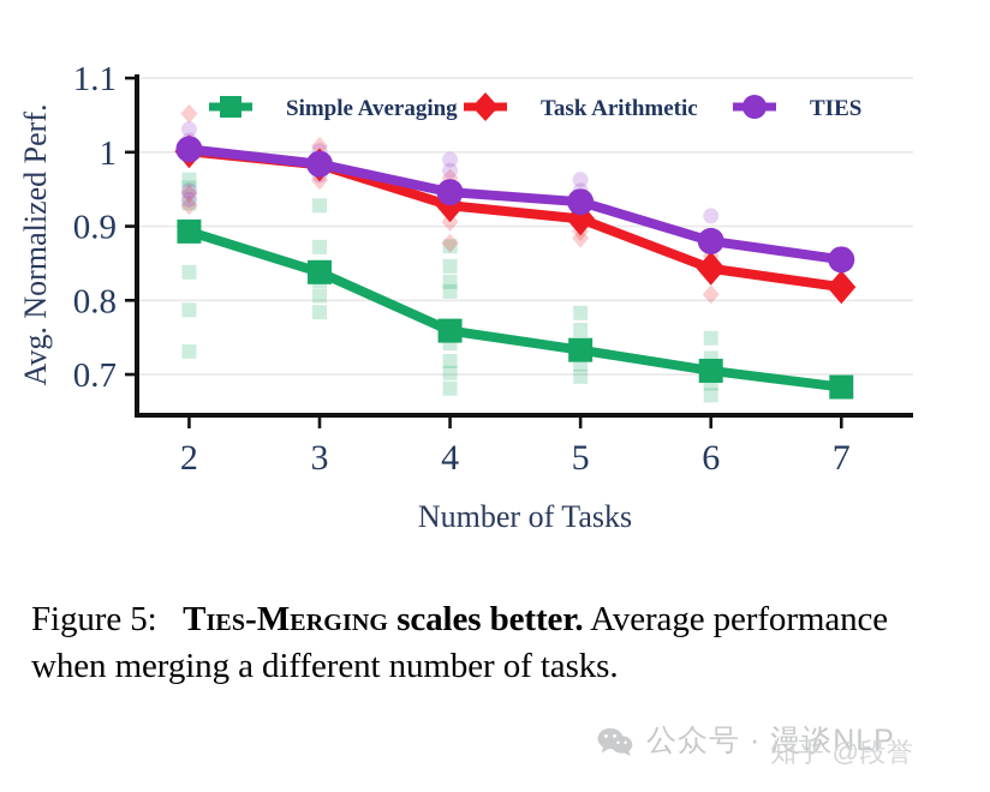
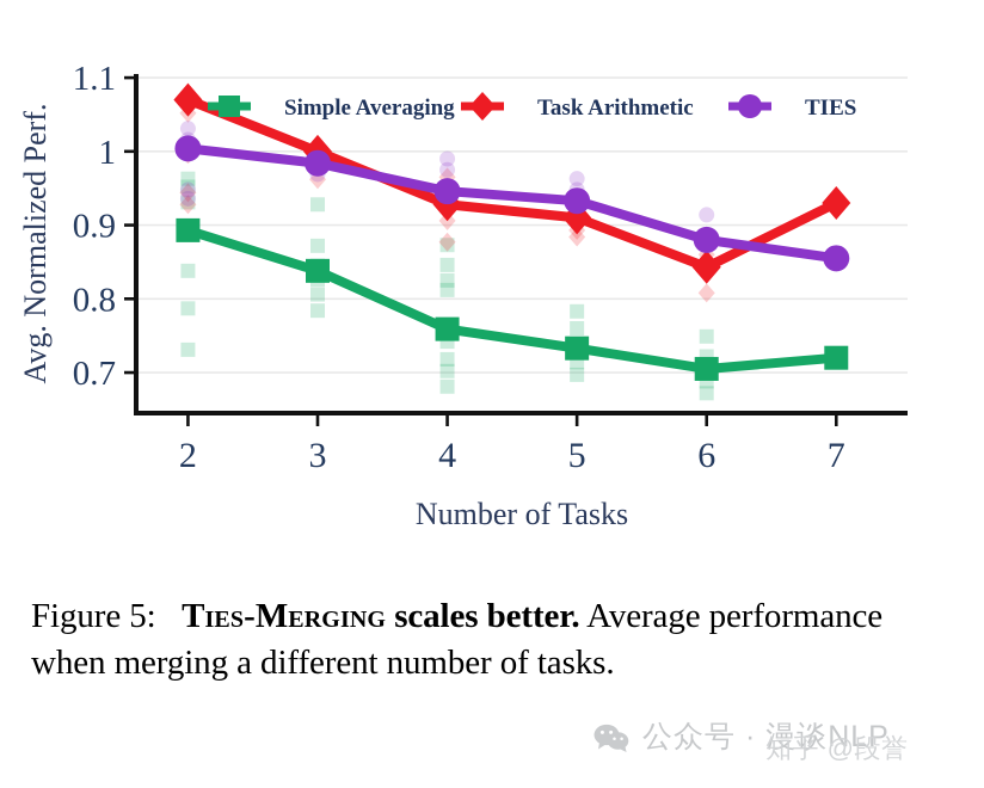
Task Arithmetic/2: 1.00 -> 1.07
Task Arithmetic/3: 0.98 -> 1.00
Simple Averaging/7: 0.68 -> 0.72
Task Arithmetic/7: 0.82 -> 0.93
